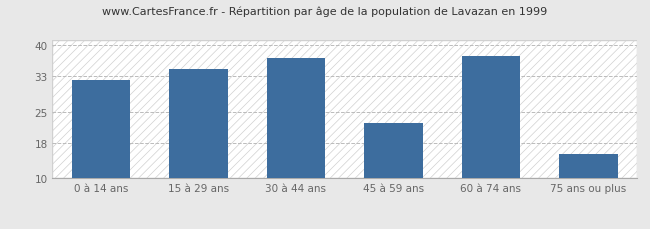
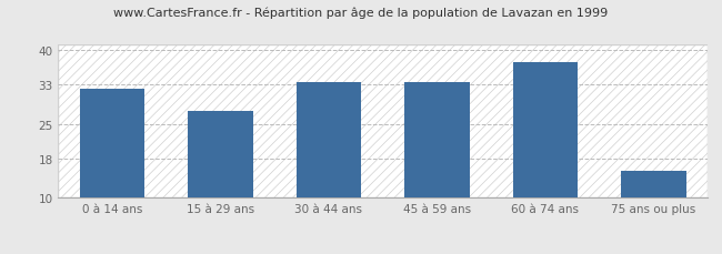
15 à 29 ans: 34.5 -> 27.5
30 à 44 ans: 37.0 -> 33.5
45 à 59 ans: 22.5 -> 33.5
